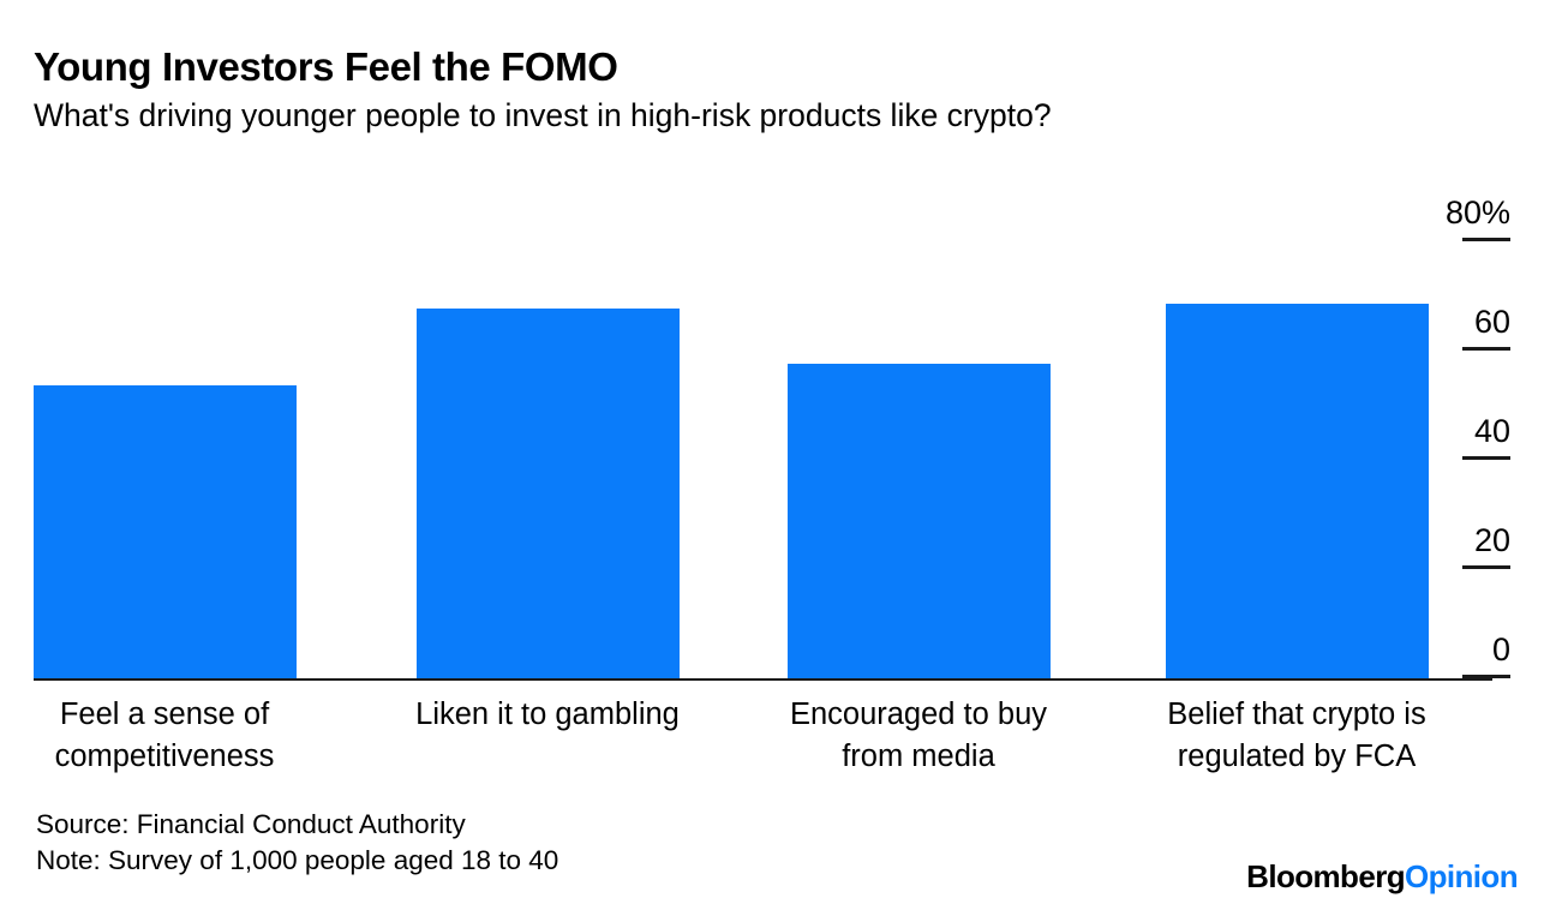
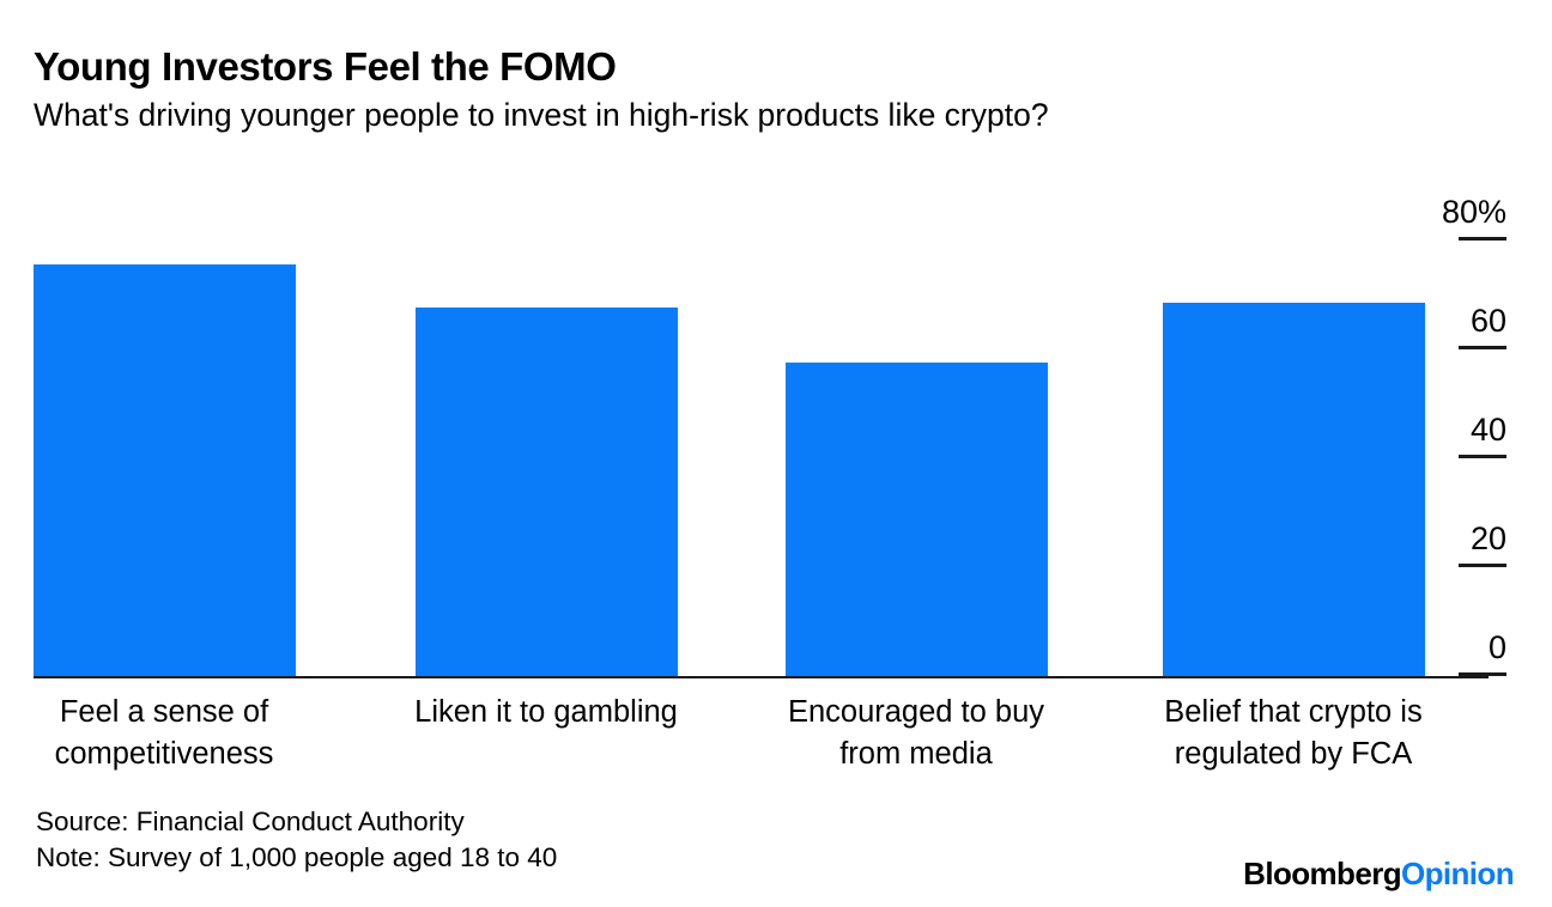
Feel a sense of competitiveness: 54% -> 76%
